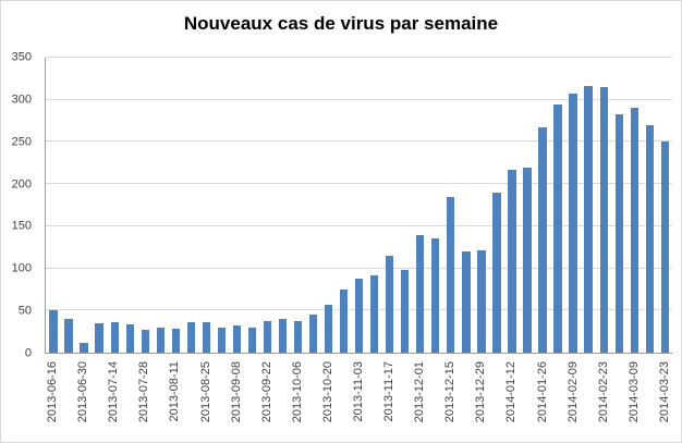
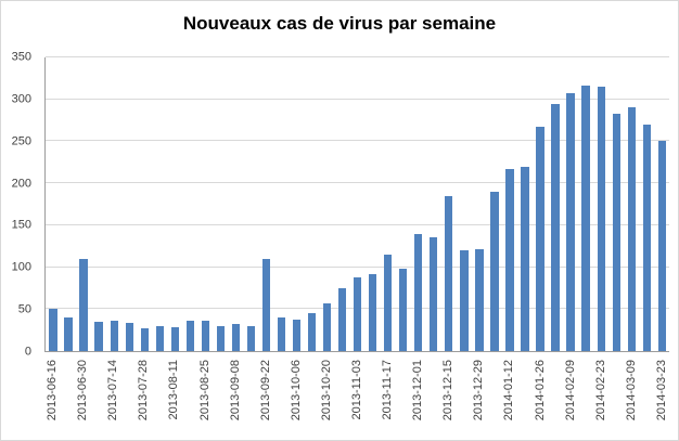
2013-06-30: 10 -> 110
2013-09-22: 40 -> 110
